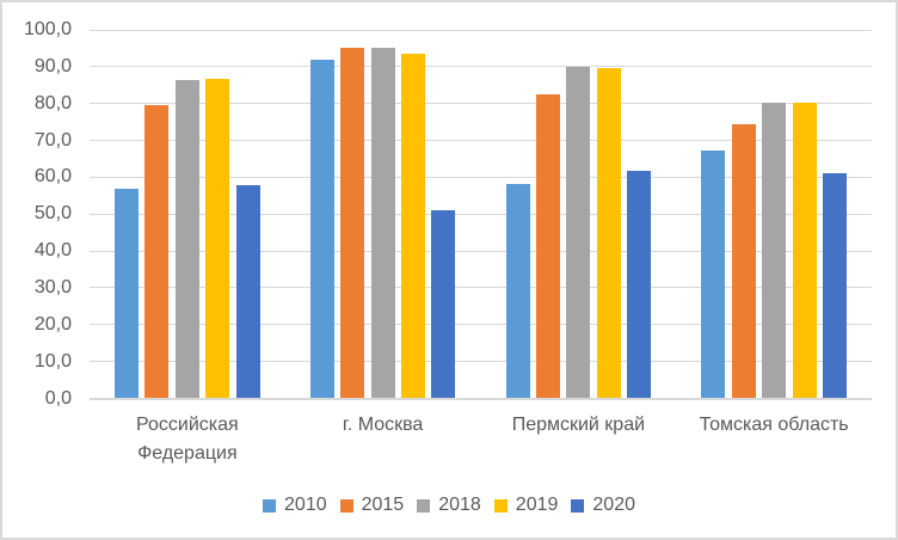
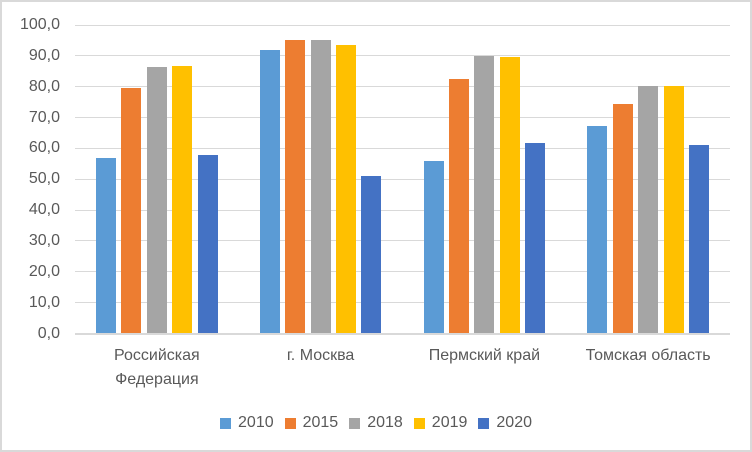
2010/Пермский край: 58 -> 56
